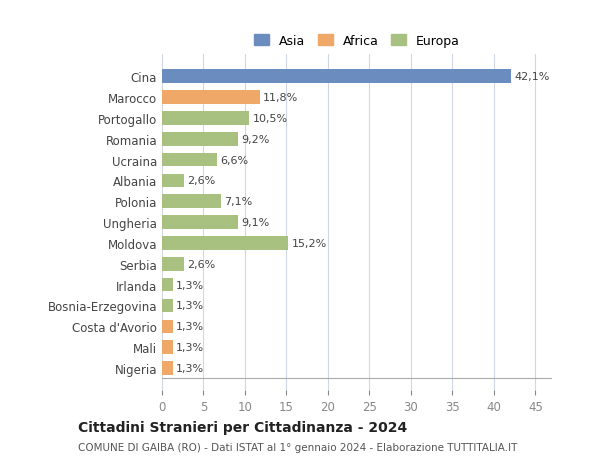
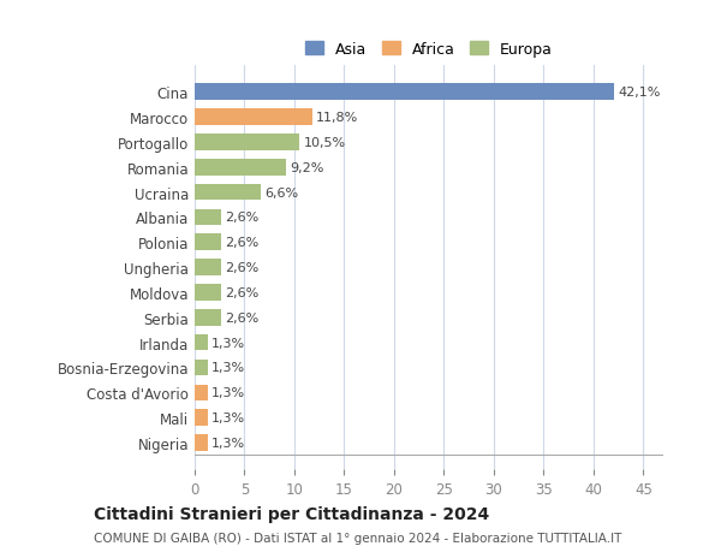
Polonia: 7,1% -> 2,6%
Ungheria: 9,1% -> 2,6%
Moldova: 15,2% -> 2,6%
